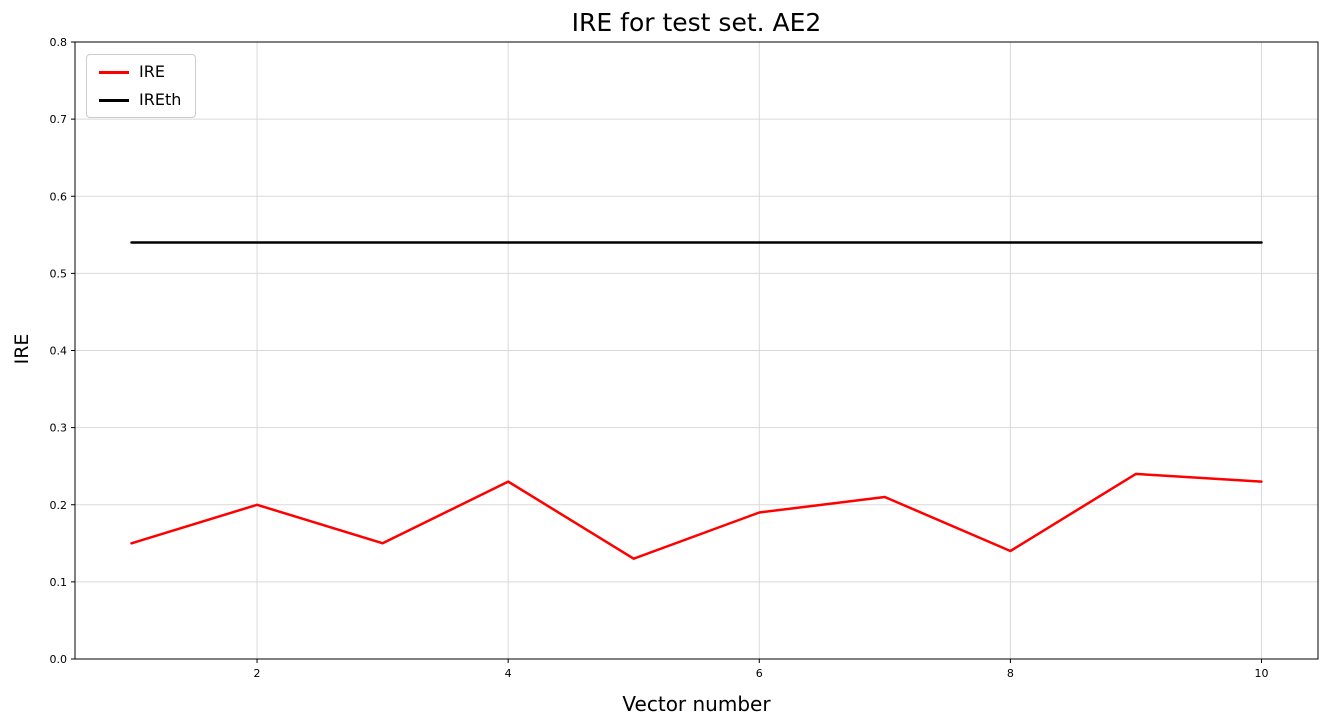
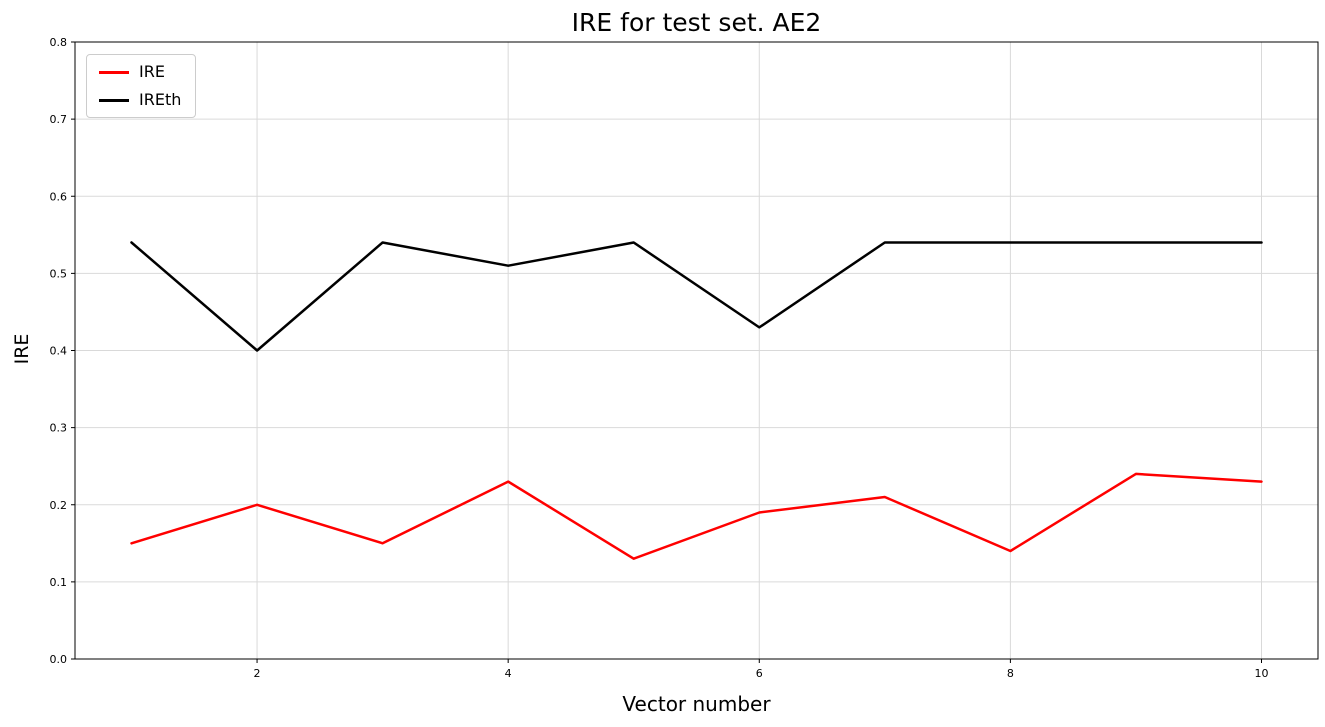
IREth/2: 0.54 -> 0.40
IREth/4: 0.54 -> 0.51
IREth/6: 0.54 -> 0.43
